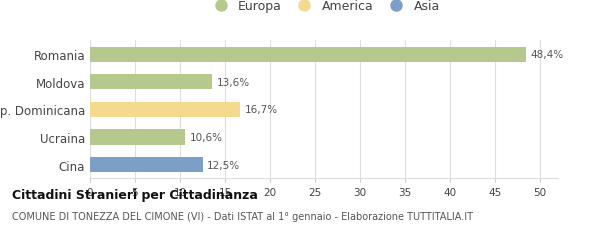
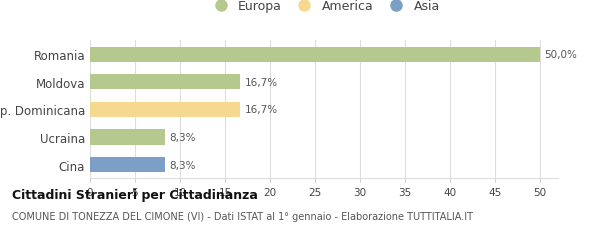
Romania: 48,4% -> 50,0%
Moldova: 13,6% -> 16,7%
Ucraina: 10,6% -> 8,3%
Cina: 12,5% -> 8,3%
